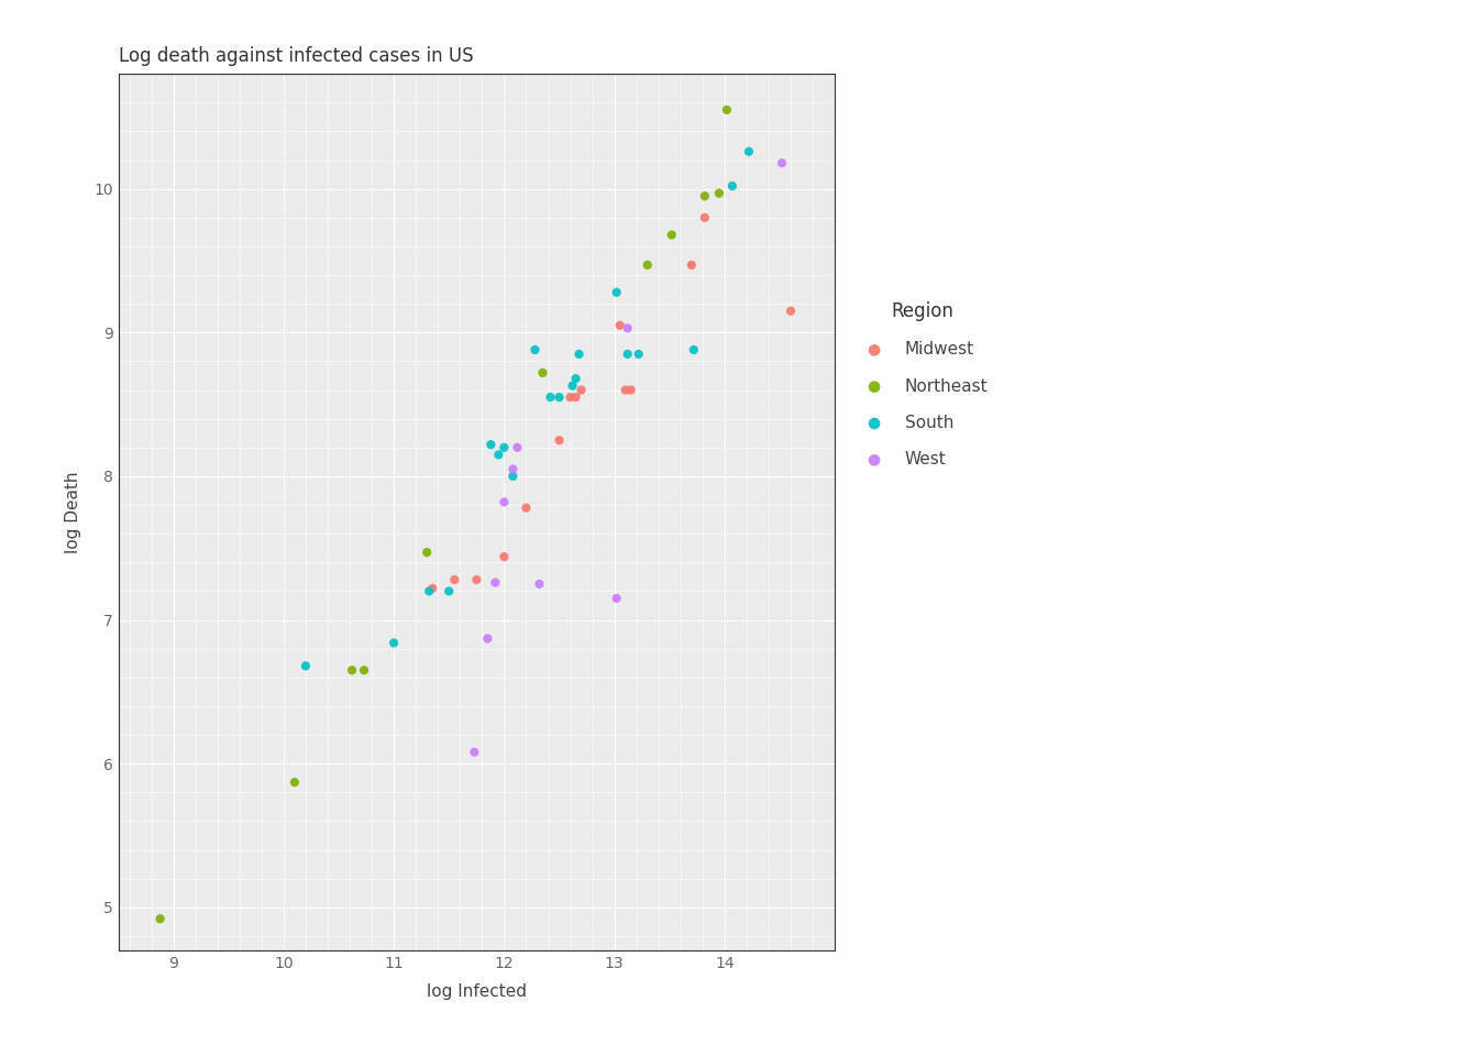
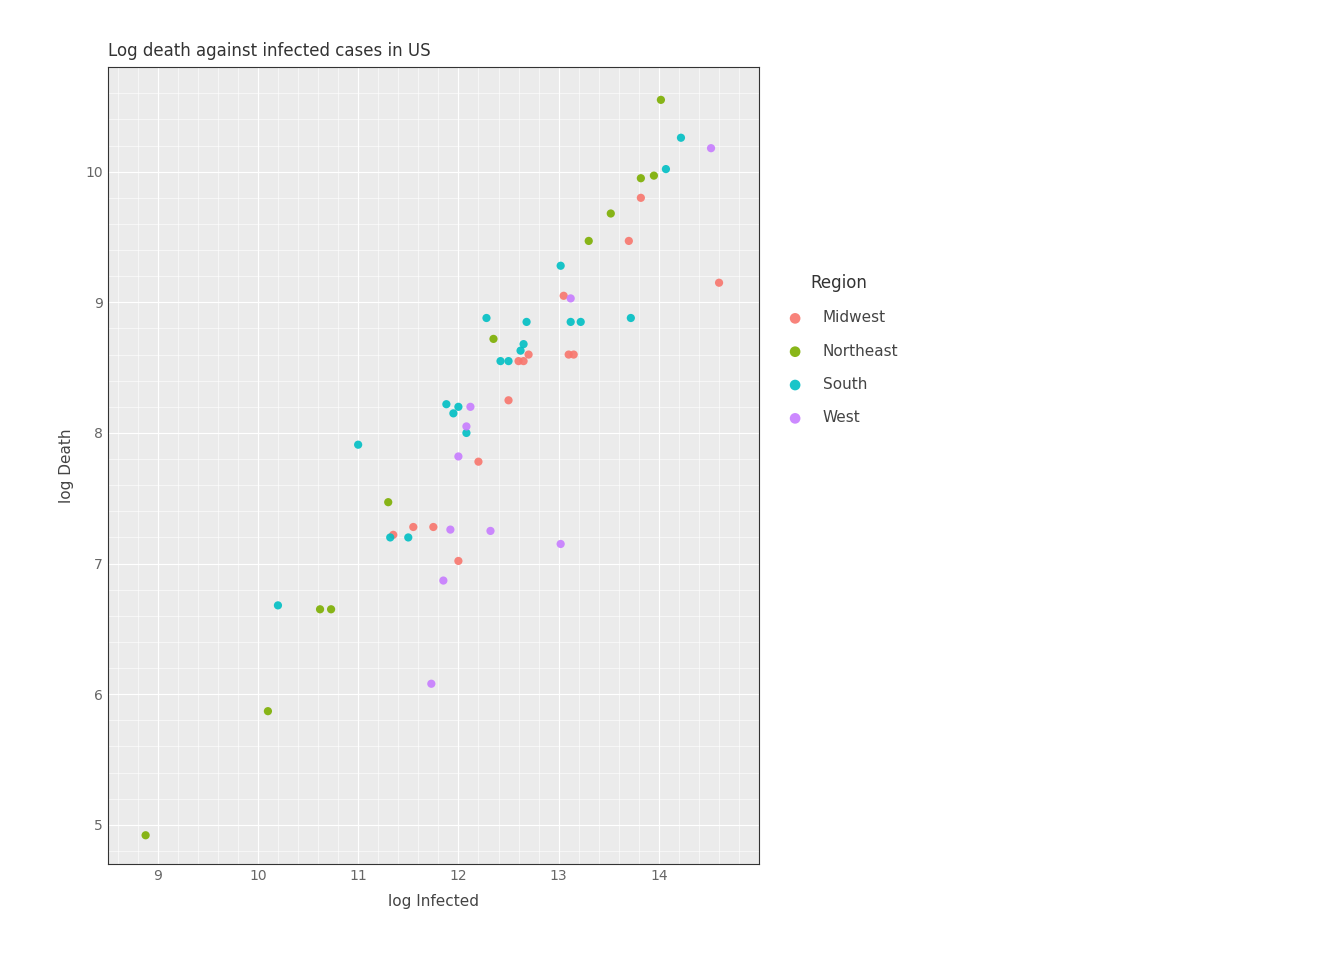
South/11: 6.84 -> 7.91
Midwest/12: 7.44 -> 7.02
